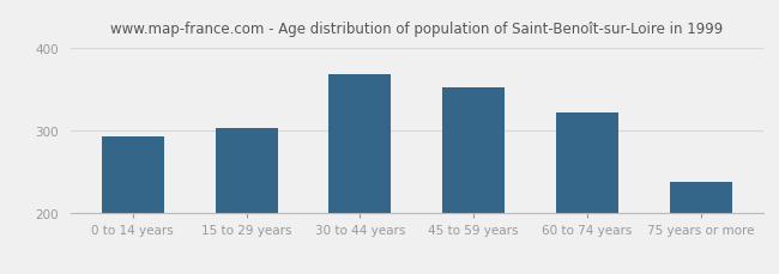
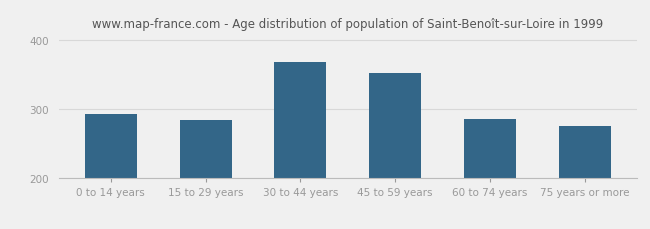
15 to 29 years: 304 -> 284
60 to 74 years: 322 -> 286
75 years or more: 238 -> 276
